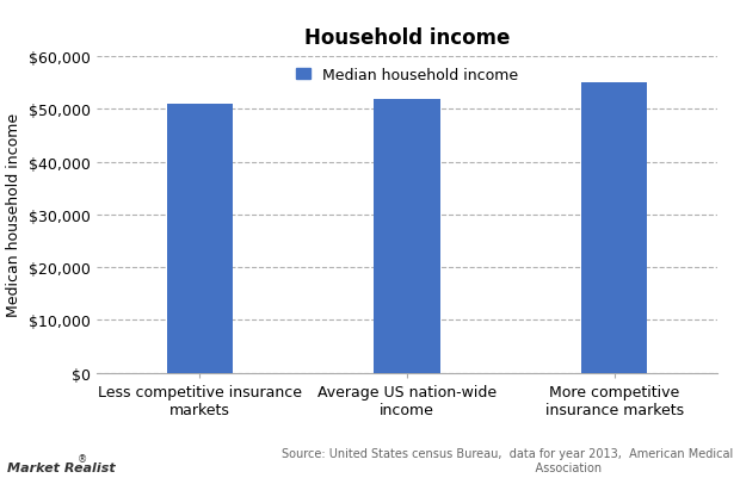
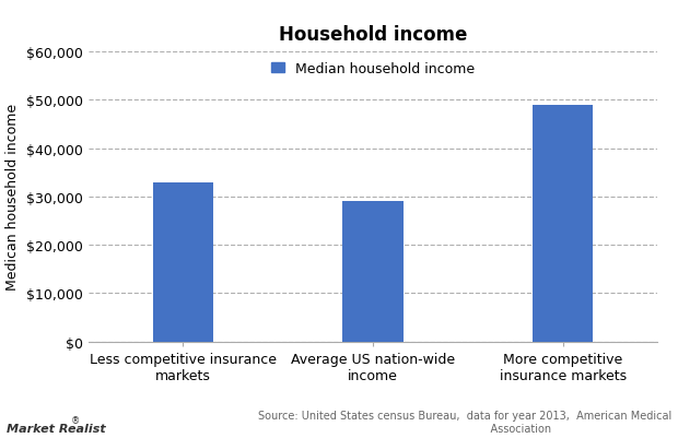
Less competitive insurance markets: $51,000 -> $33,000
Average US nation-wide income: $52,000 -> $29,000
More competitive insurance markets: $55,000 -> $49,000
